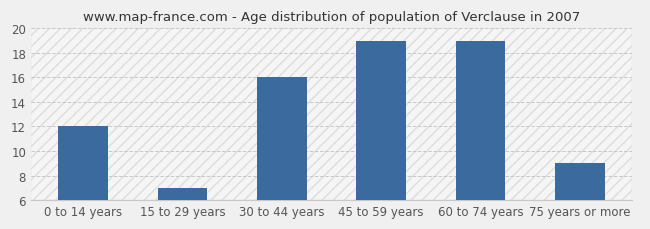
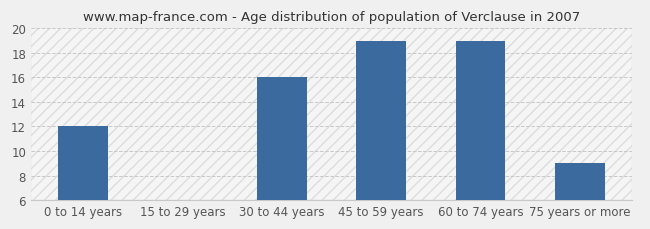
15 to 29 years: 7 -> 6
